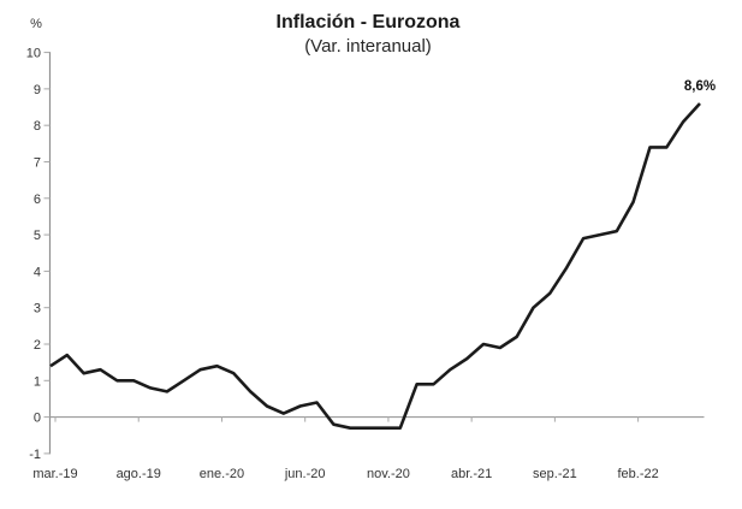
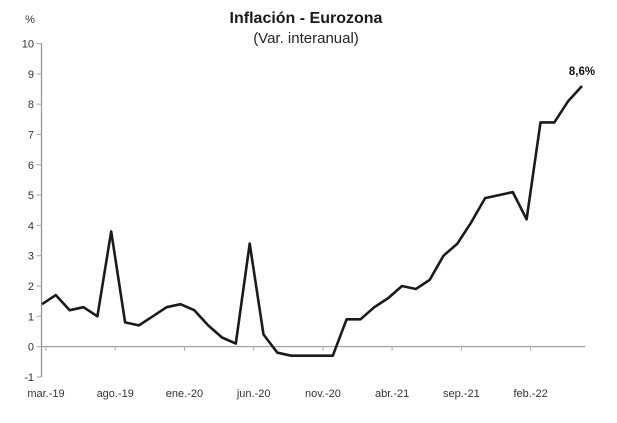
ago.-19: 1.0 -> 3.8
jun.-20: 0.3 -> 3.4
feb.-22: 5.9 -> 4.2
